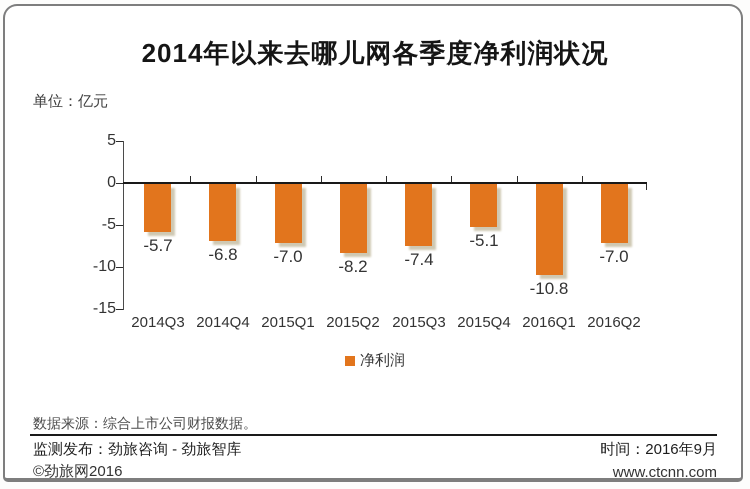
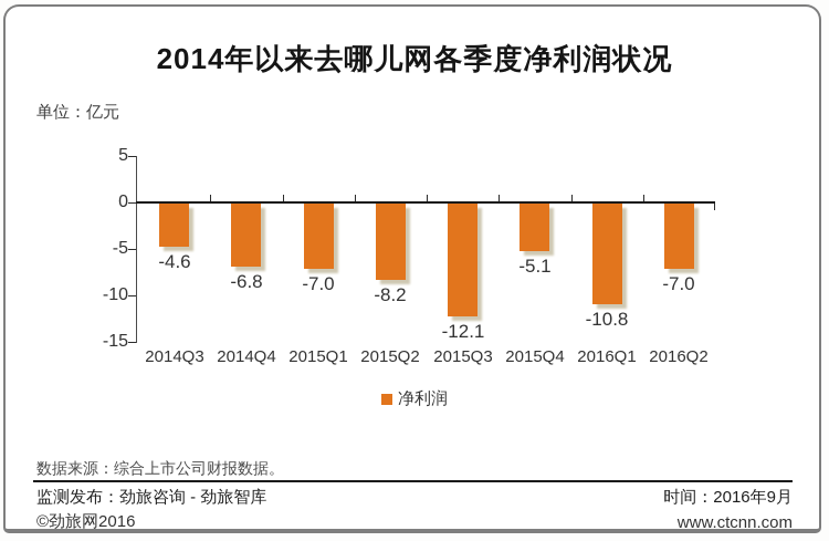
2014Q3: -5.7 -> -4.6
2015Q3: -7.4 -> -12.1
